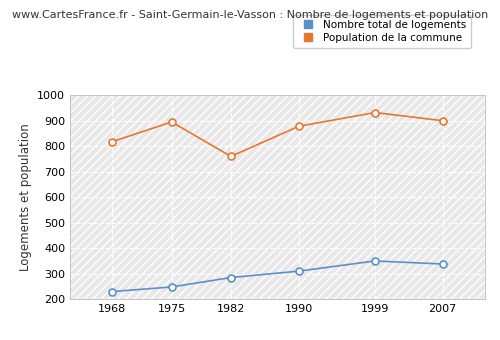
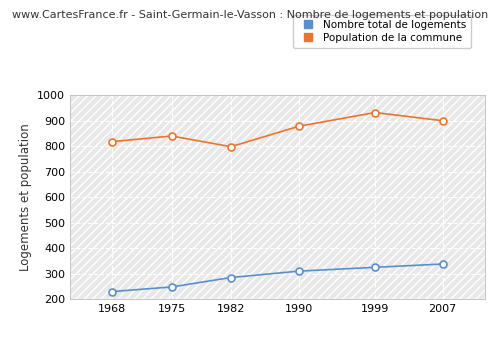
Population de la commune/1975: 895 -> 840
Population de la commune/1982: 760 -> 798
Nombre total de logements/1999: 350 -> 325
